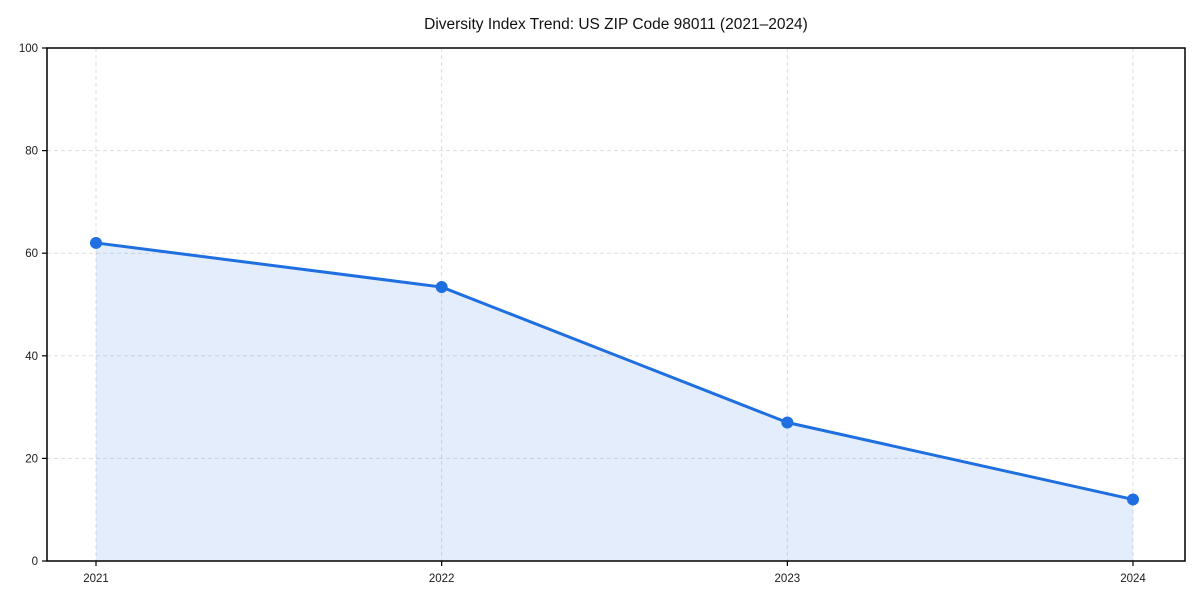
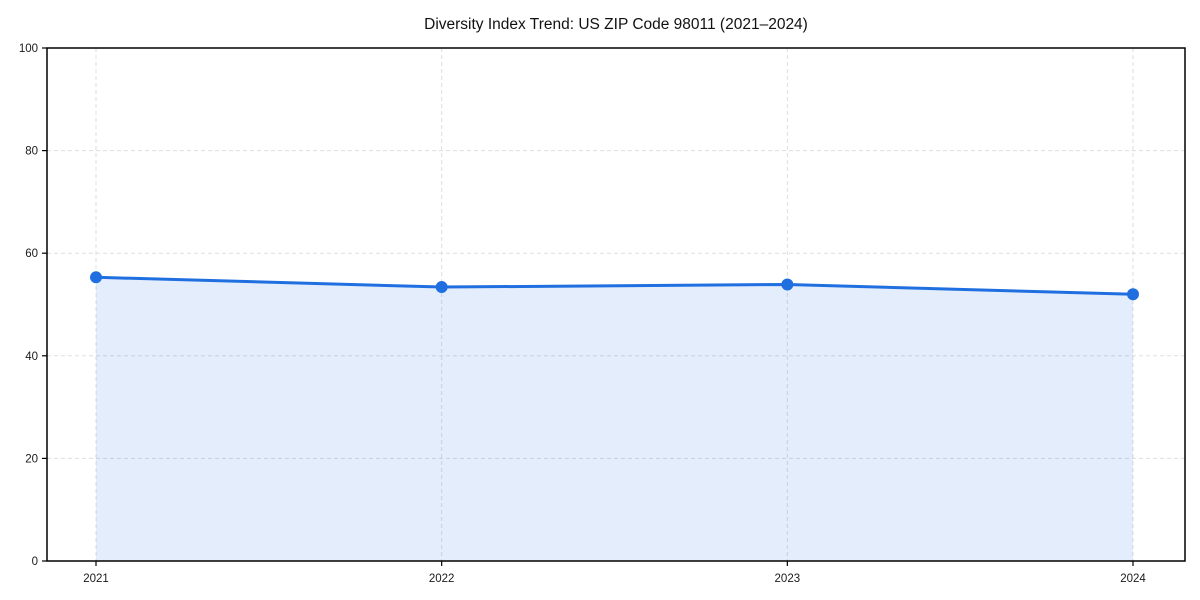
2021: 62 -> 55
2023: 27 -> 54
2024: 12 -> 52
